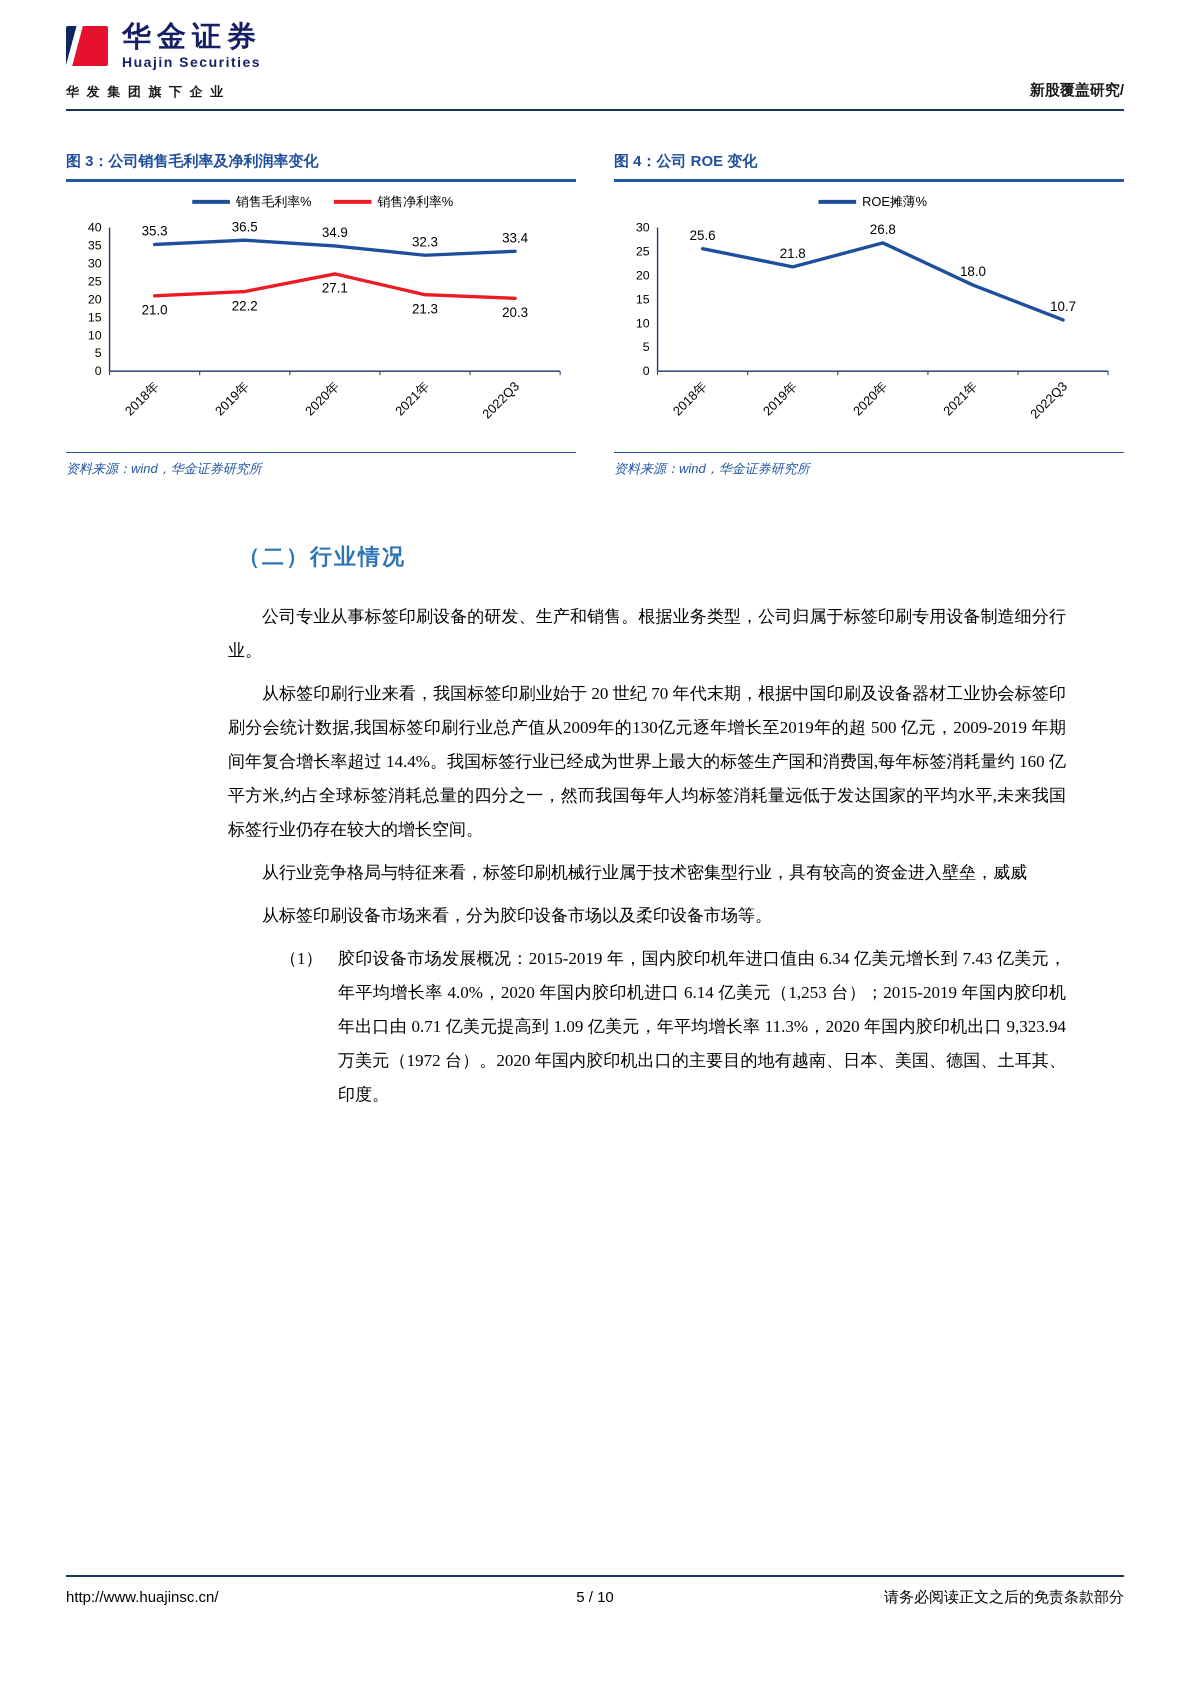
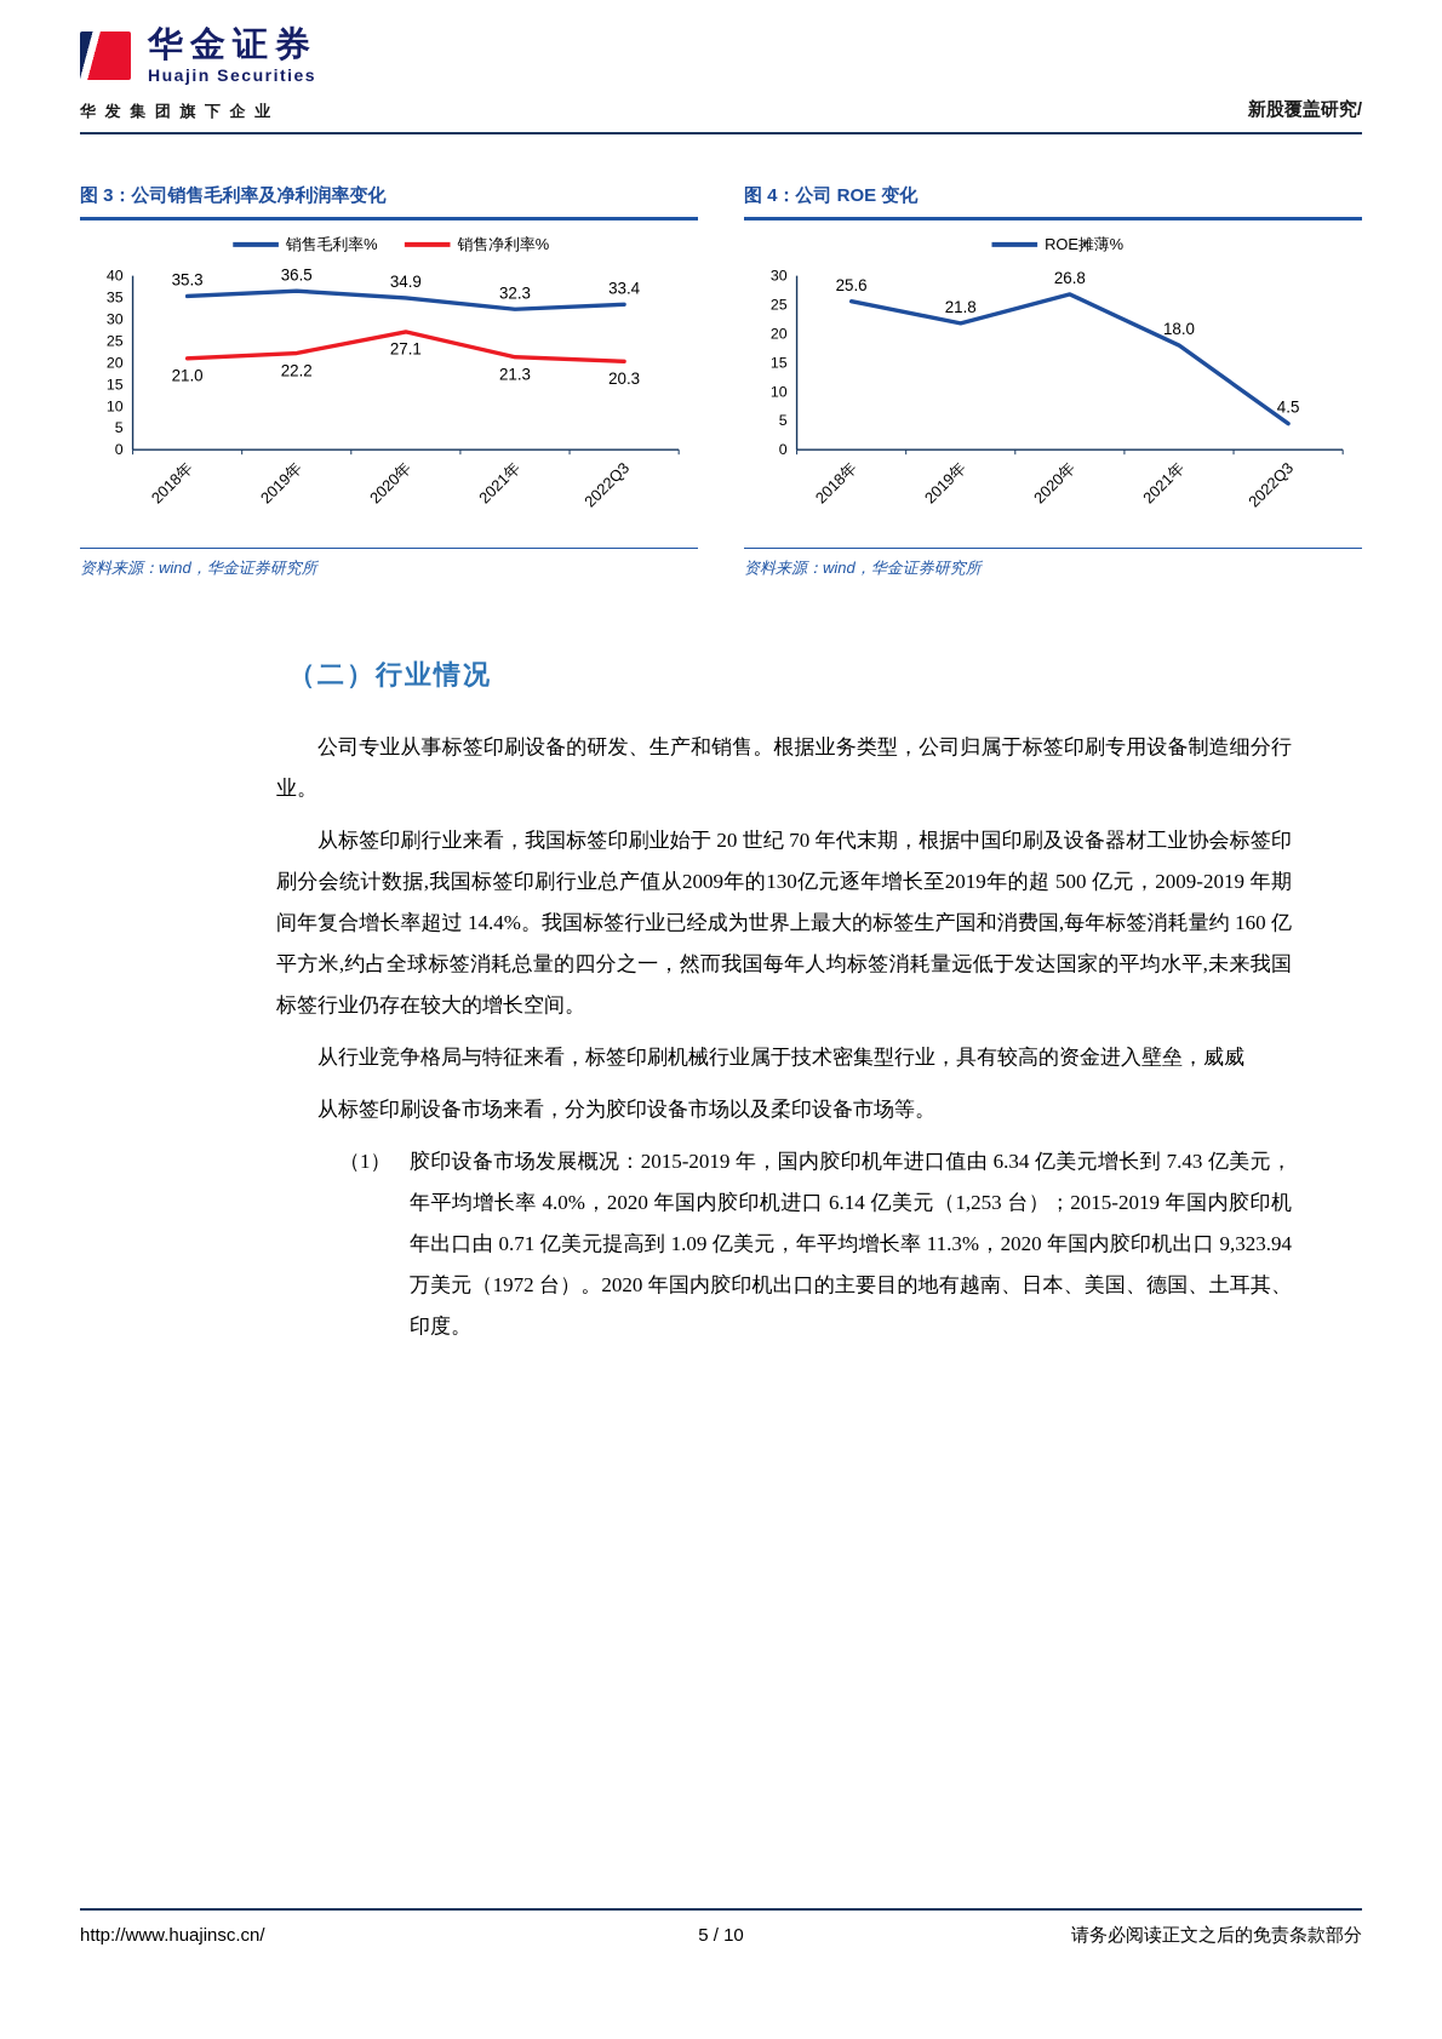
图 4：公司 ROE 变化/2022Q3: 10.7 -> 4.5
